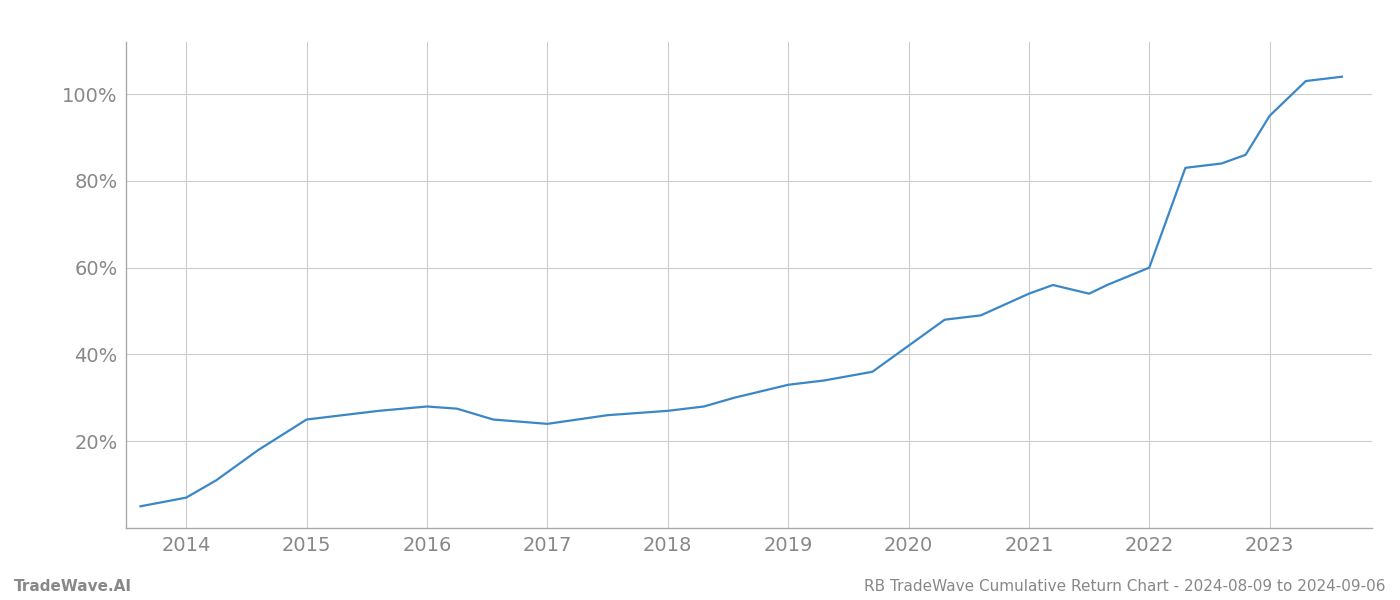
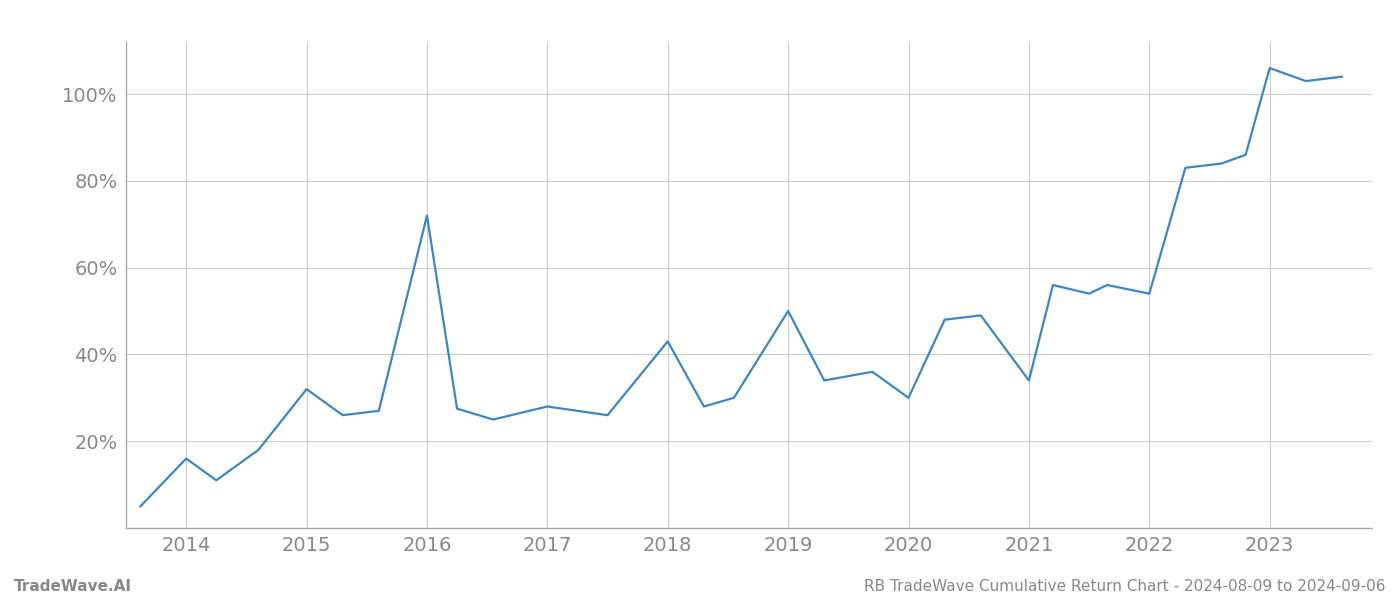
2014: 7.0% -> 16.0%
2015: 25.0% -> 32.0%
2016: 28.0% -> 72.0%
2017: 24.0% -> 28.0%
2018: 27.0% -> 43.0%
2019: 33.0% -> 50.0%
2020: 42.0% -> 30.0%
2021: 54.0% -> 34.0%
2022: 60.0% -> 54.0%
2023: 95.0% -> 106.0%
